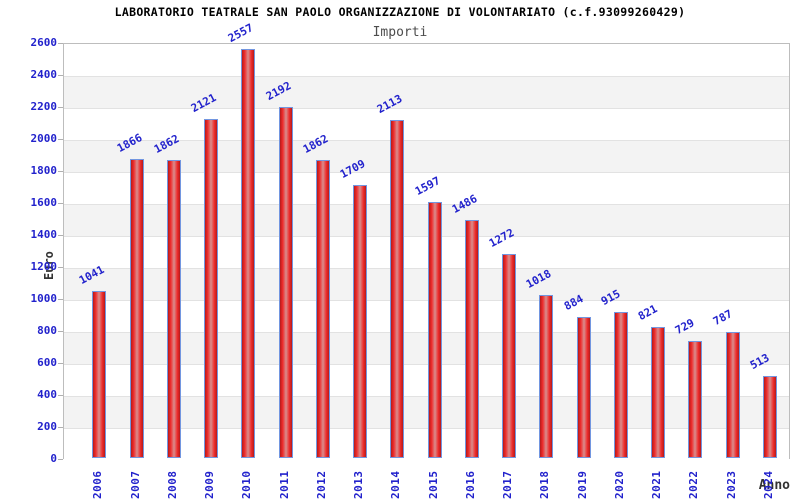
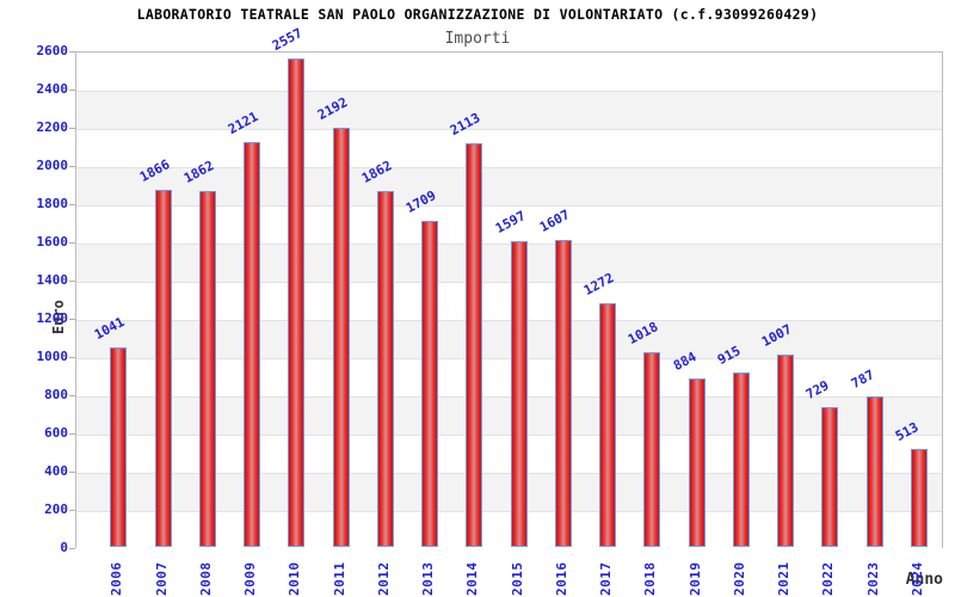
2016: 1486 -> 1607
2021: 821 -> 1007
